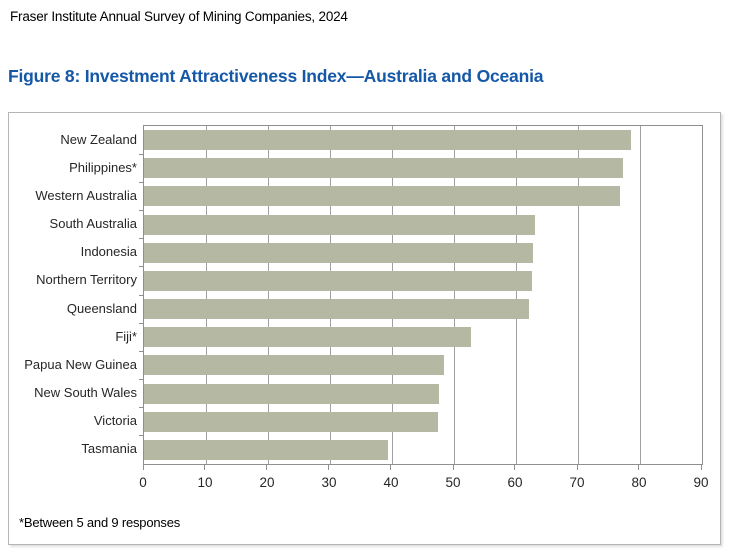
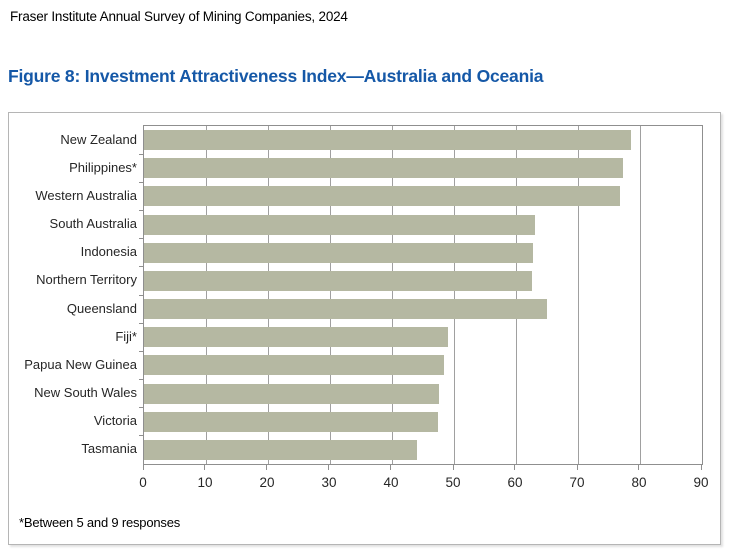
Queensland: 62 -> 65
Fiji*: 53 -> 49
Tasmania: 39 -> 44
